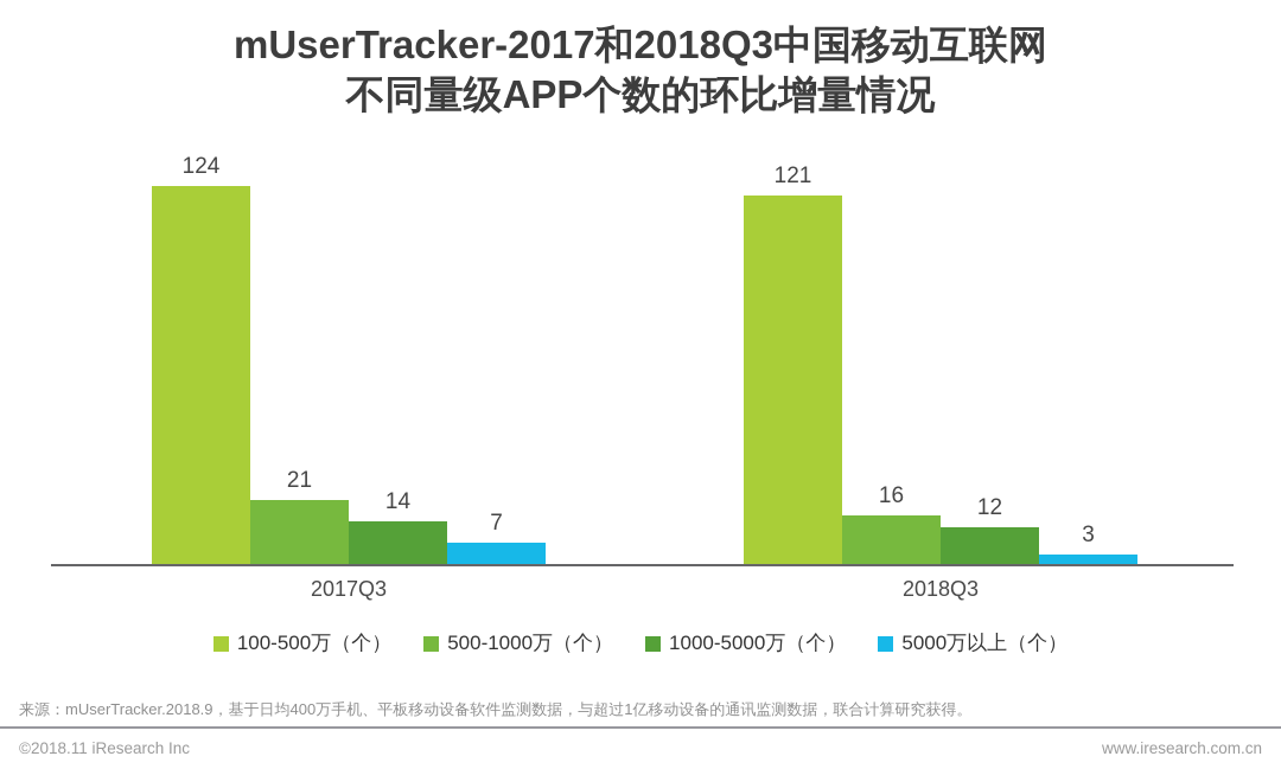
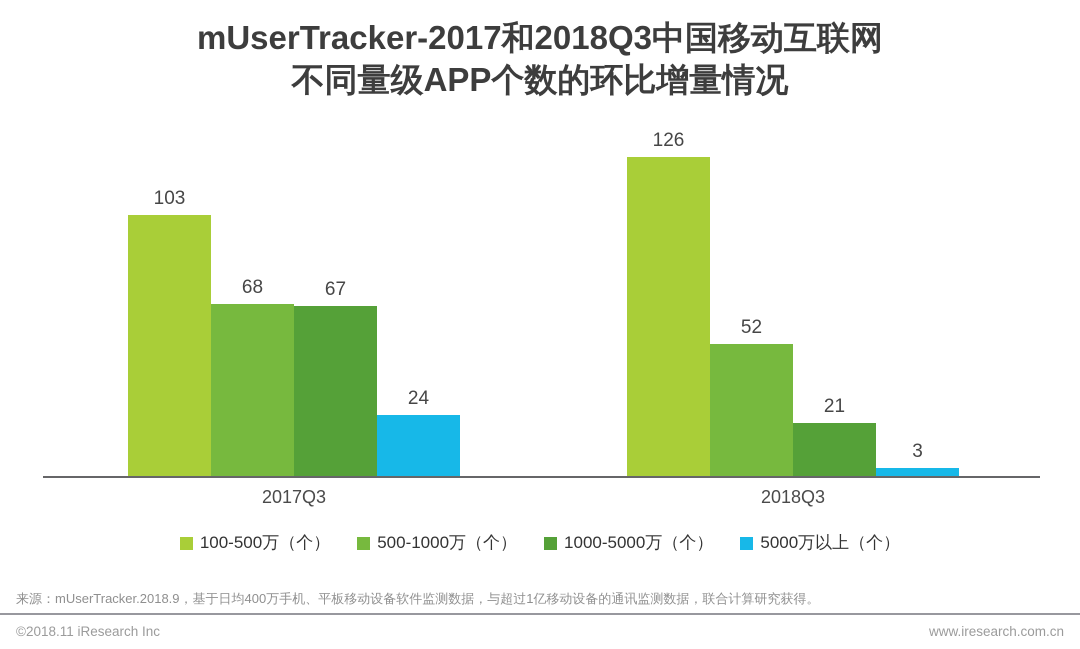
100-500万（个）/2017Q3: 124 -> 103
500-1000万（个）/2017Q3: 21 -> 68
1000-5000万（个）/2017Q3: 14 -> 67
5000万以上（个）/2017Q3: 7 -> 24
100-500万（个）/2018Q3: 121 -> 126
500-1000万（个）/2018Q3: 16 -> 52
1000-5000万（个）/2018Q3: 12 -> 21
